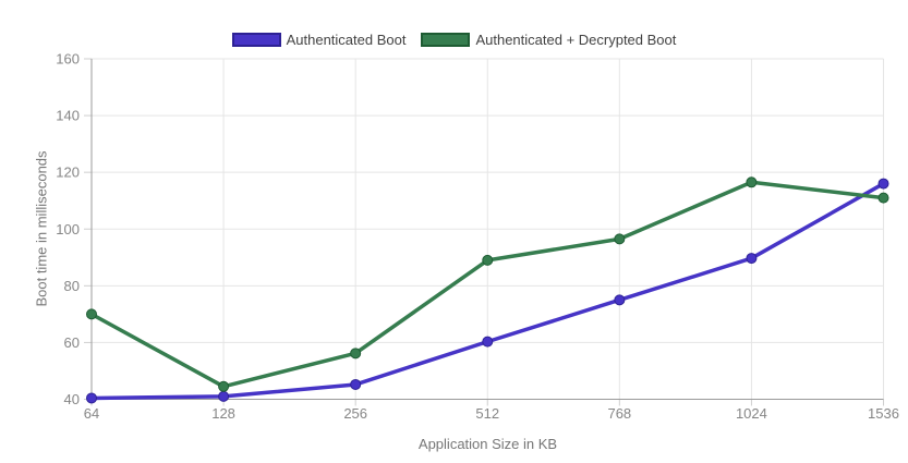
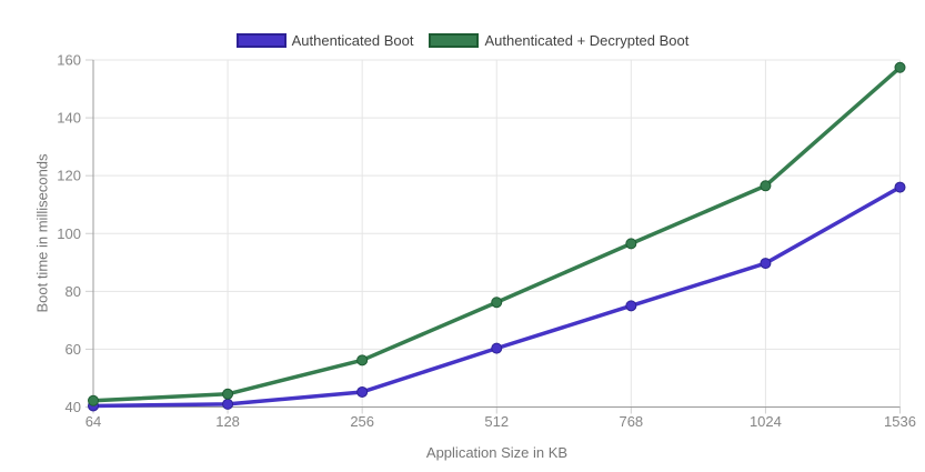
Authenticated + Decrypted Boot/64: 70 -> 42
Authenticated + Decrypted Boot/512: 89 -> 76
Authenticated + Decrypted Boot/1536: 111 -> 157
